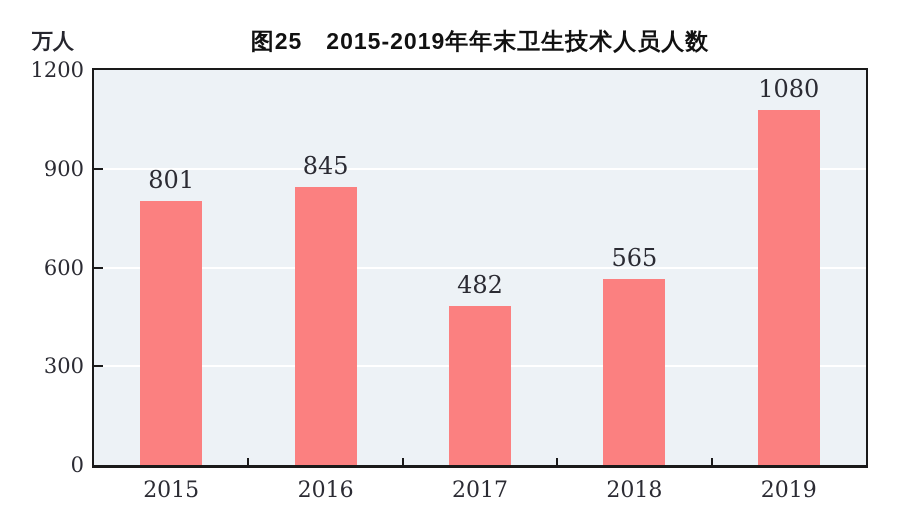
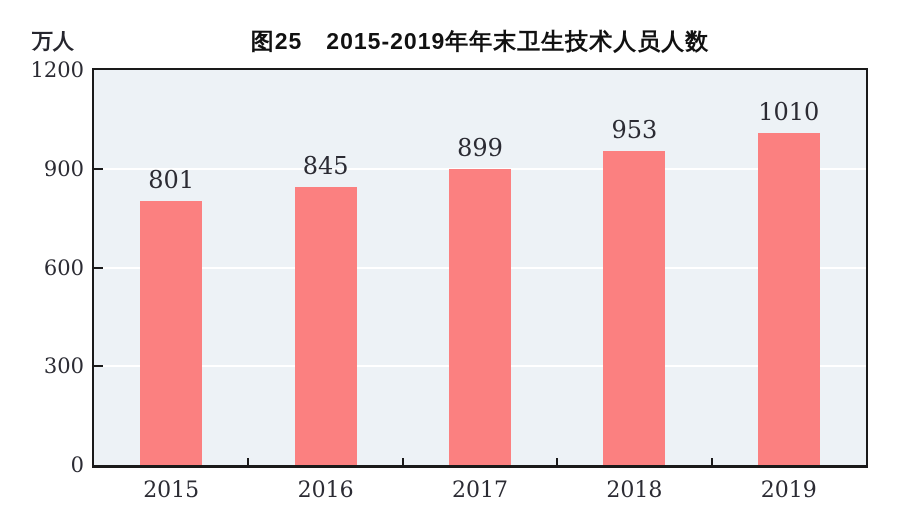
2017: 482 -> 899
2018: 565 -> 953
2019: 1080 -> 1010
